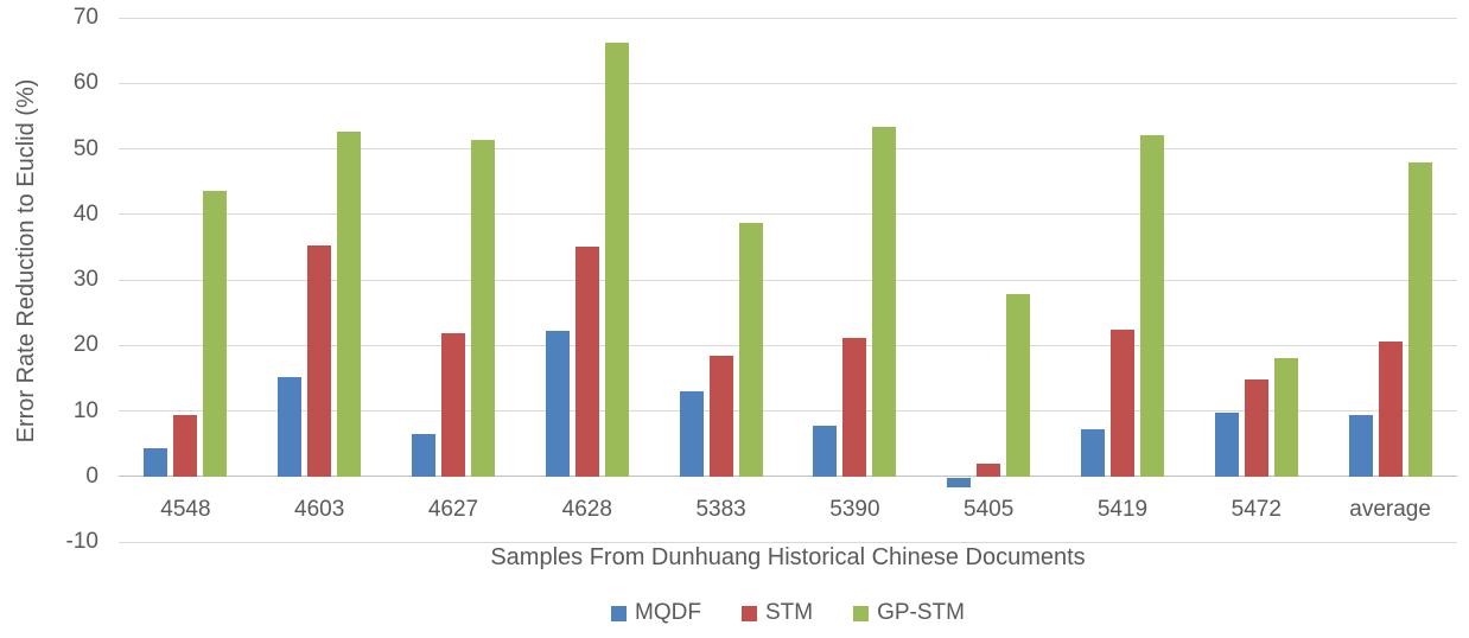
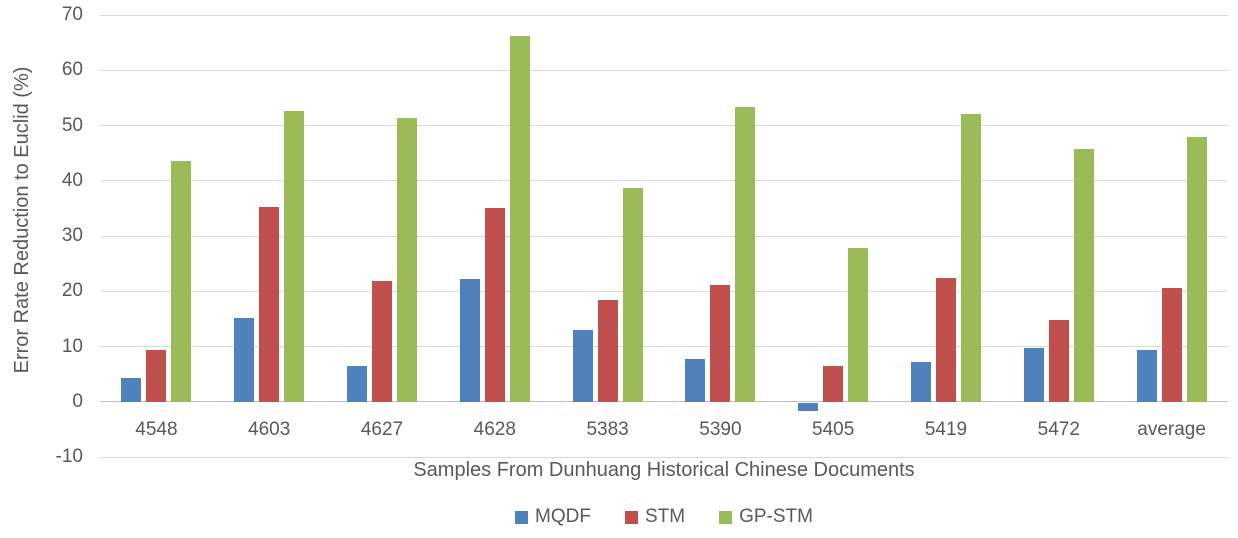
STM/5405: 2 -> 6
GP-STM/5472: 18 -> 46
